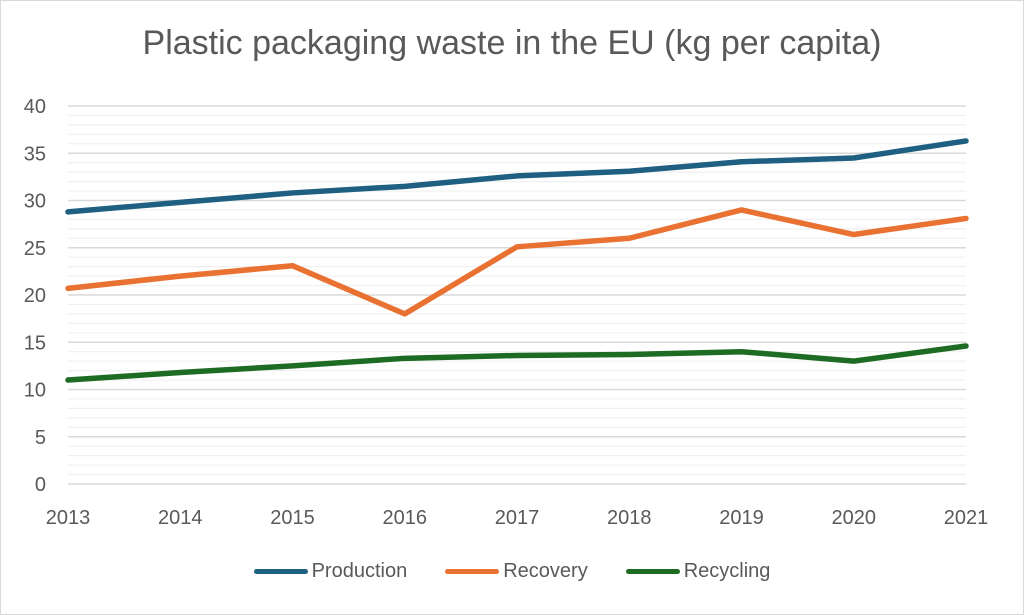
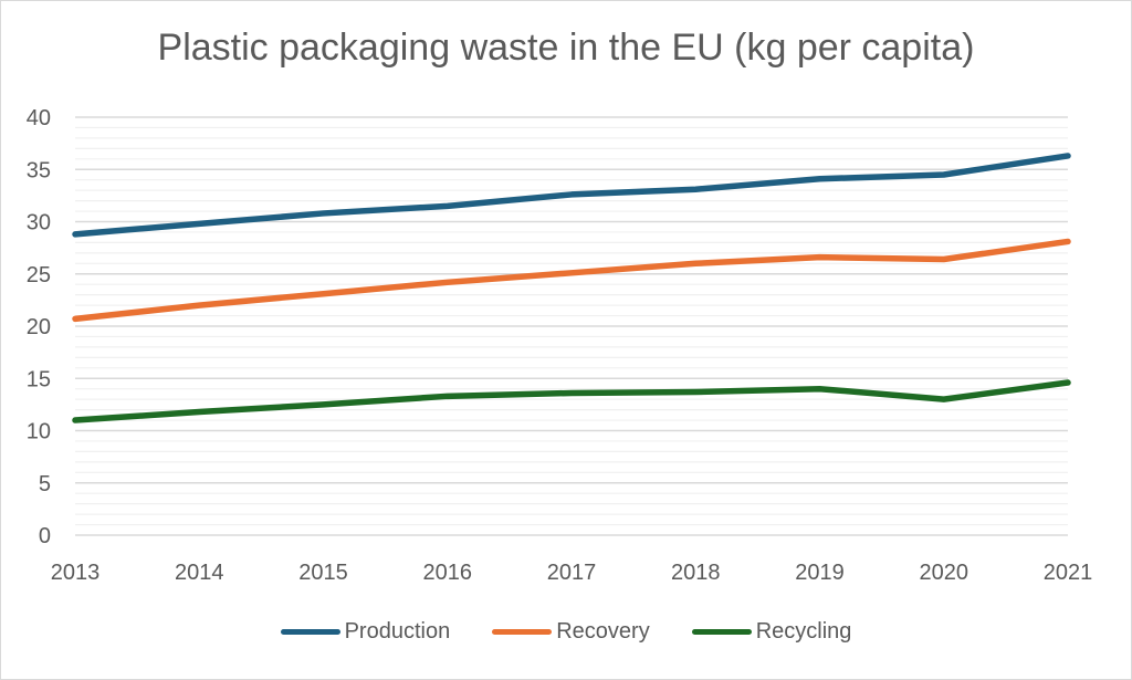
Recovery/2016: 18 -> 24
Recovery/2019: 29 -> 27
